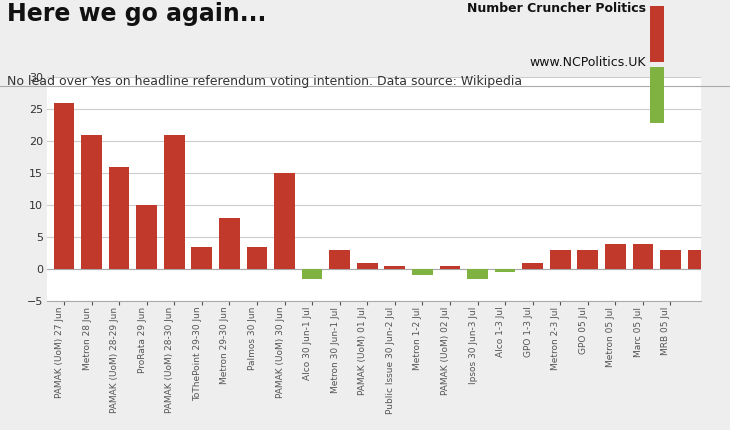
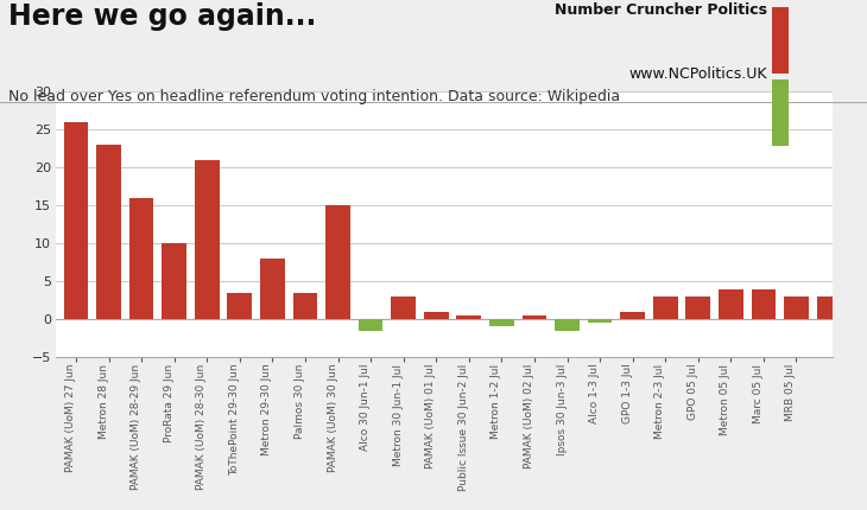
Metron 28 Jun: 21.0 -> 23.0
